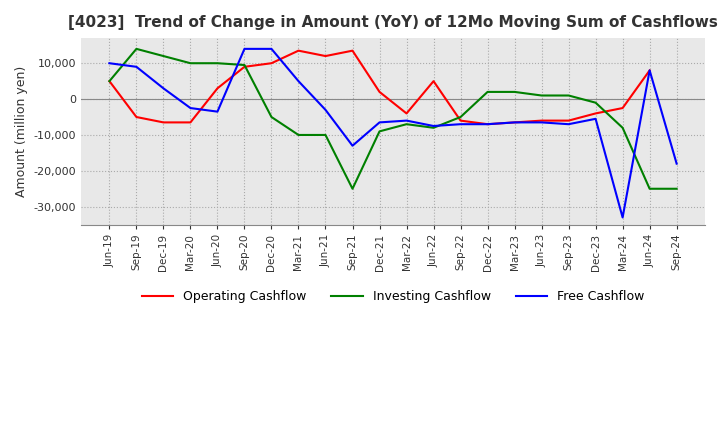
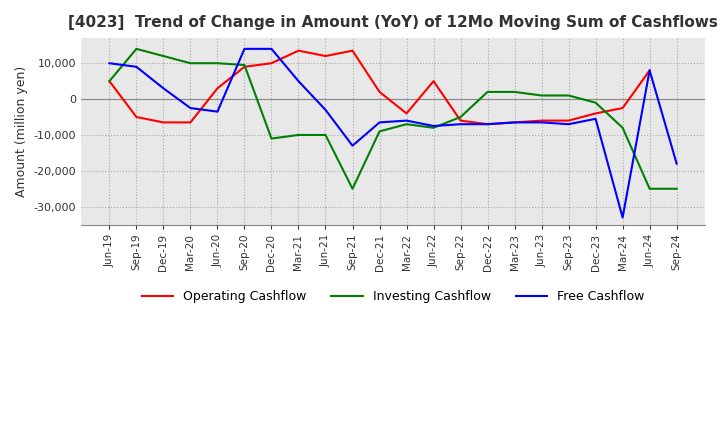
Investing Cashflow/Dec-20: -5,000 -> -11,000
